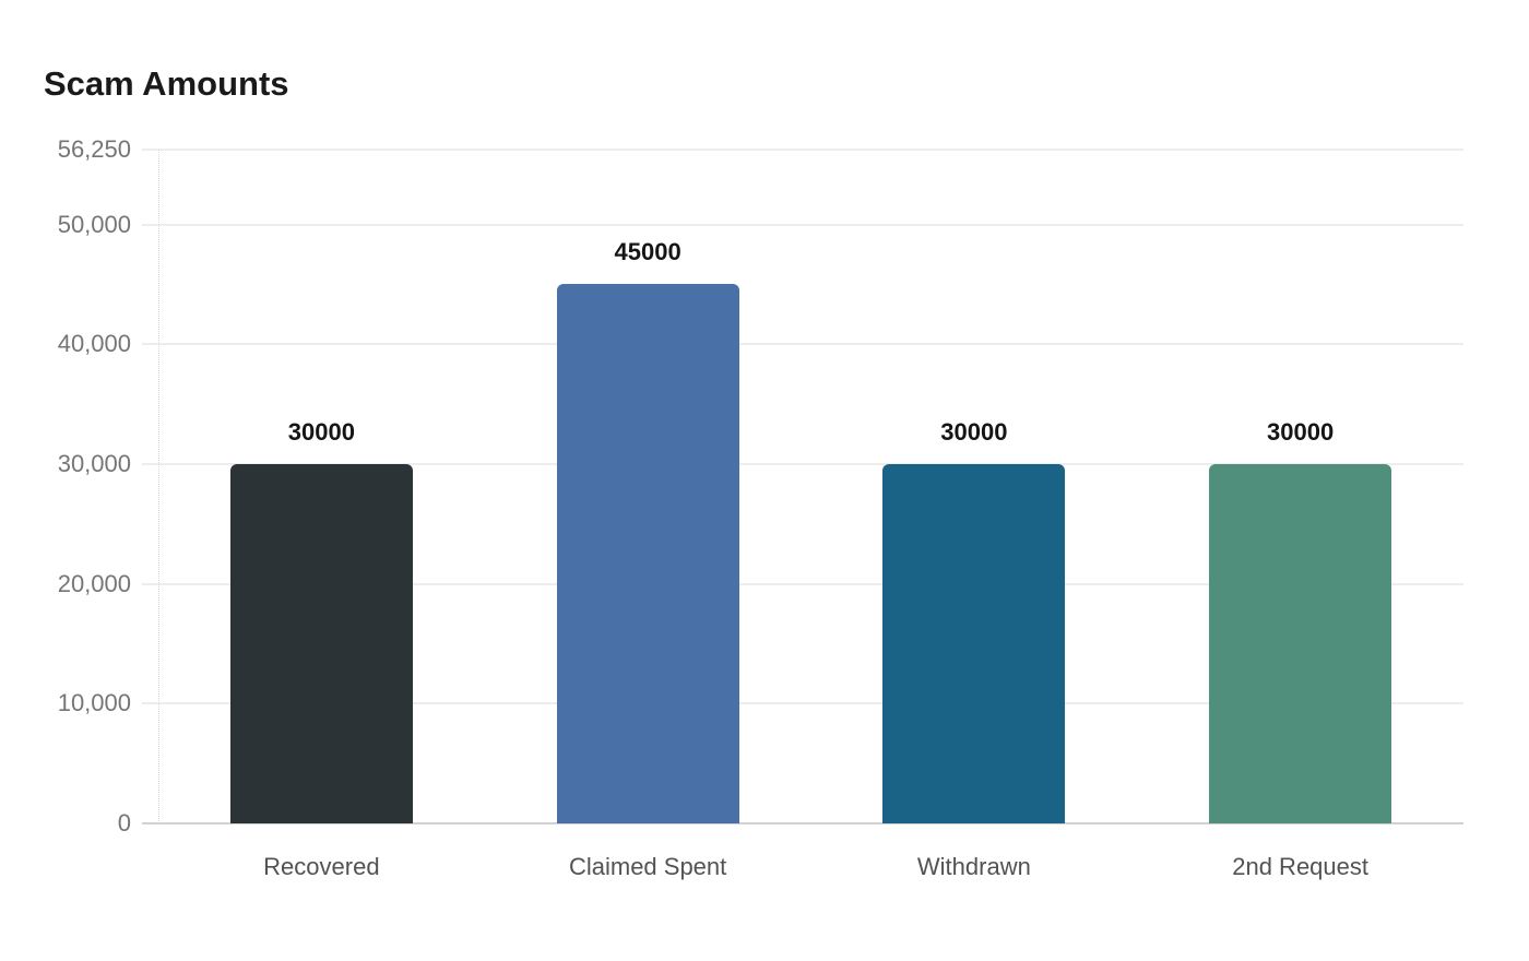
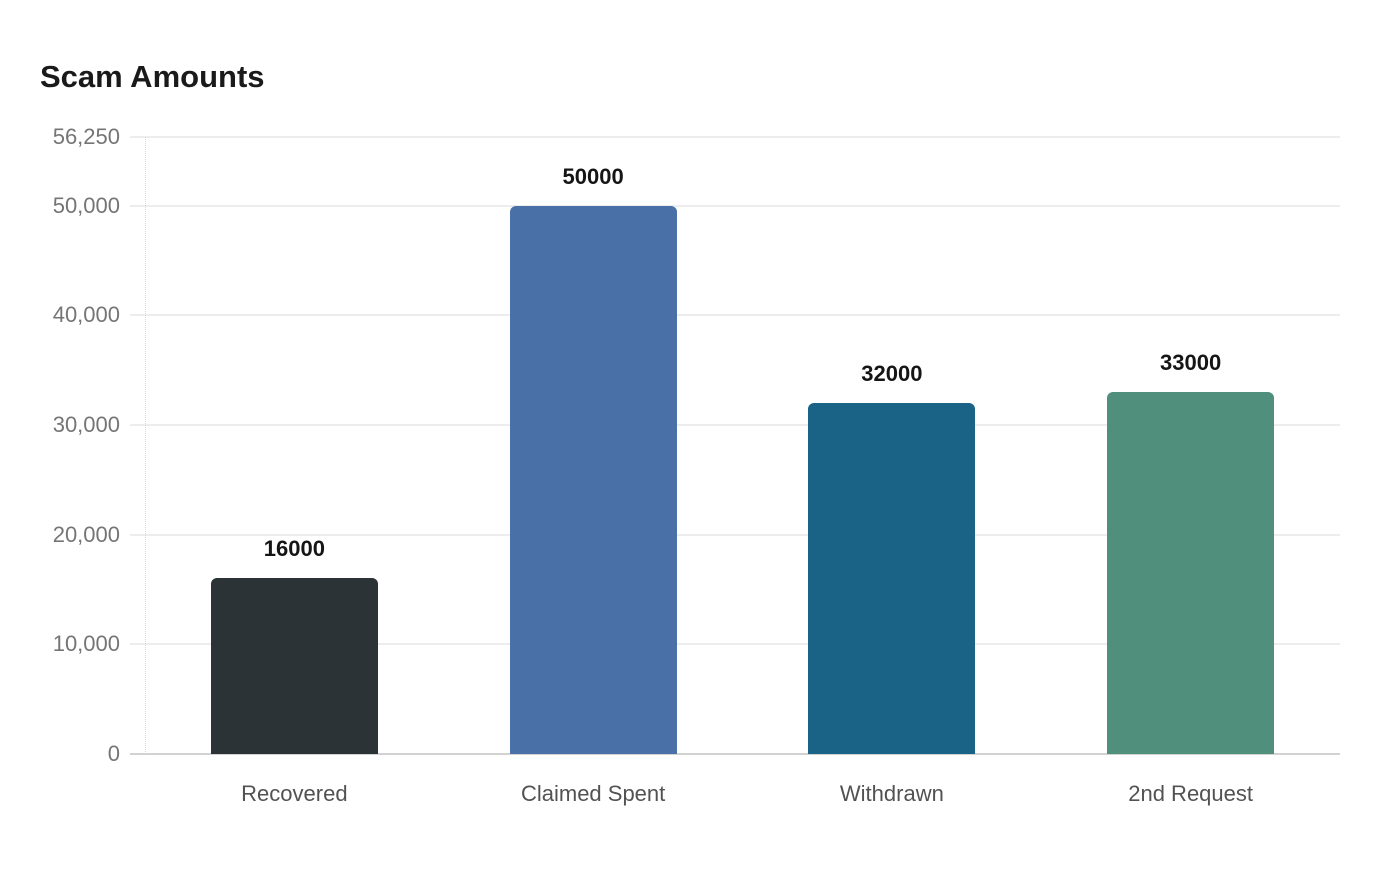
Recovered: 30000 -> 16000
Claimed Spent: 45000 -> 50000
Withdrawn: 30000 -> 32000
2nd Request: 30000 -> 33000
